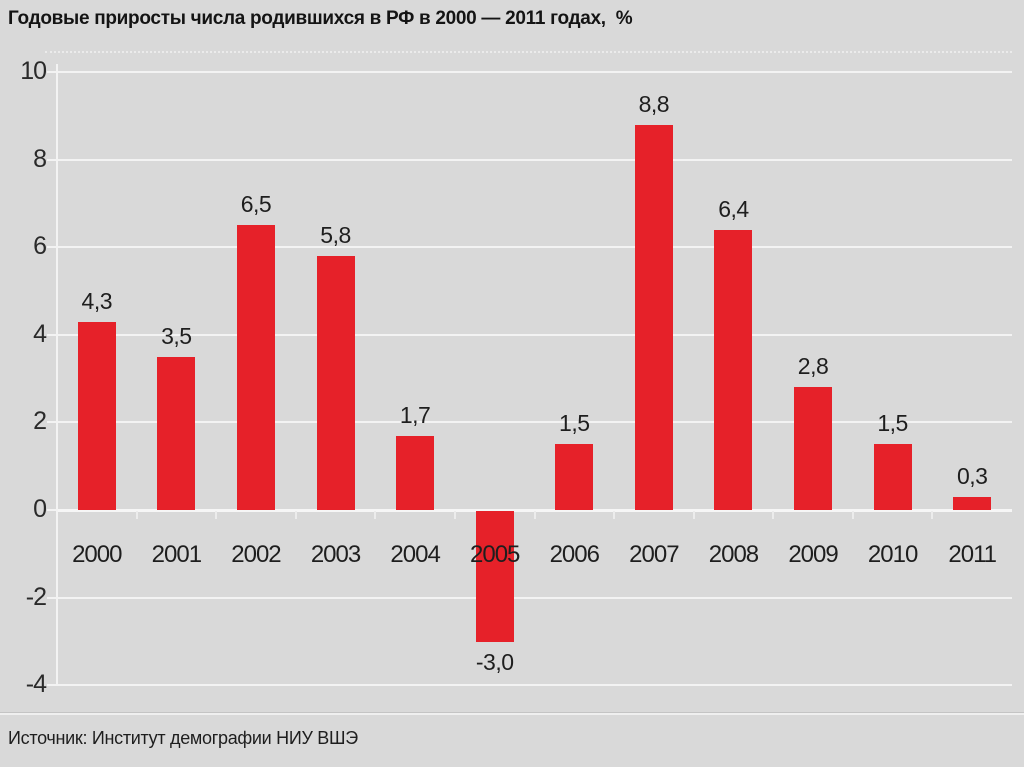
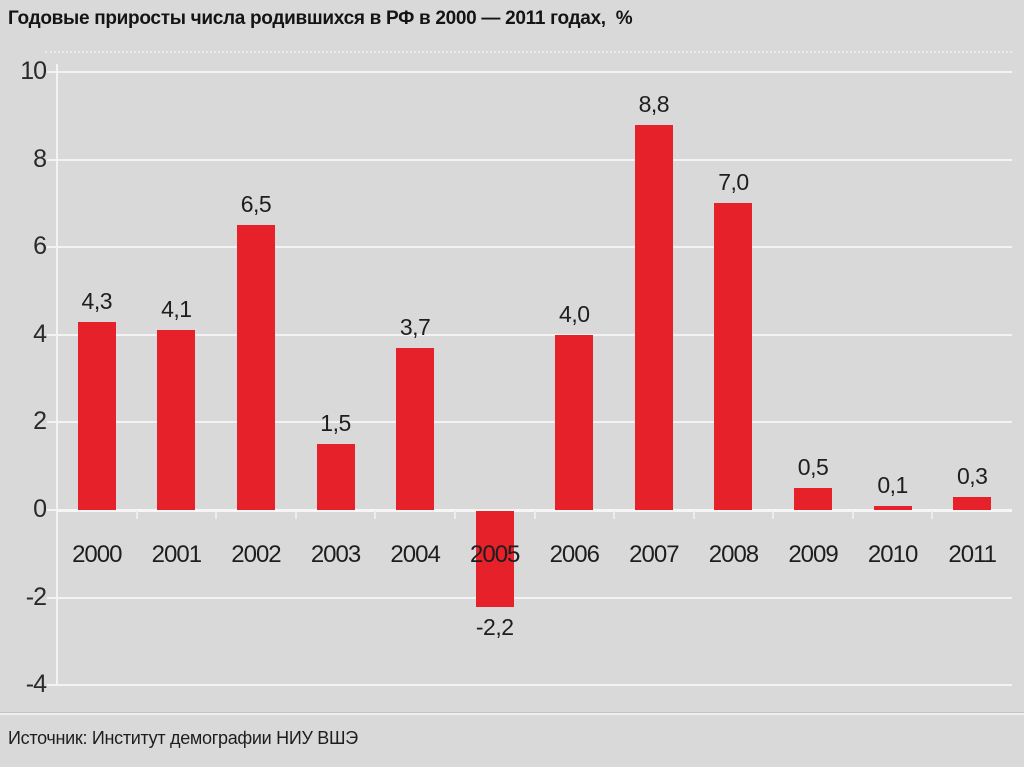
2001: 3,5 -> 4,1
2003: 5,8 -> 1,5
2004: 1,7 -> 3,7
2005: -3,0 -> -2,2
2006: 1,5 -> 4,0
2008: 6,4 -> 7,0
2009: 2,8 -> 0,5
2010: 1,5 -> 0,1
